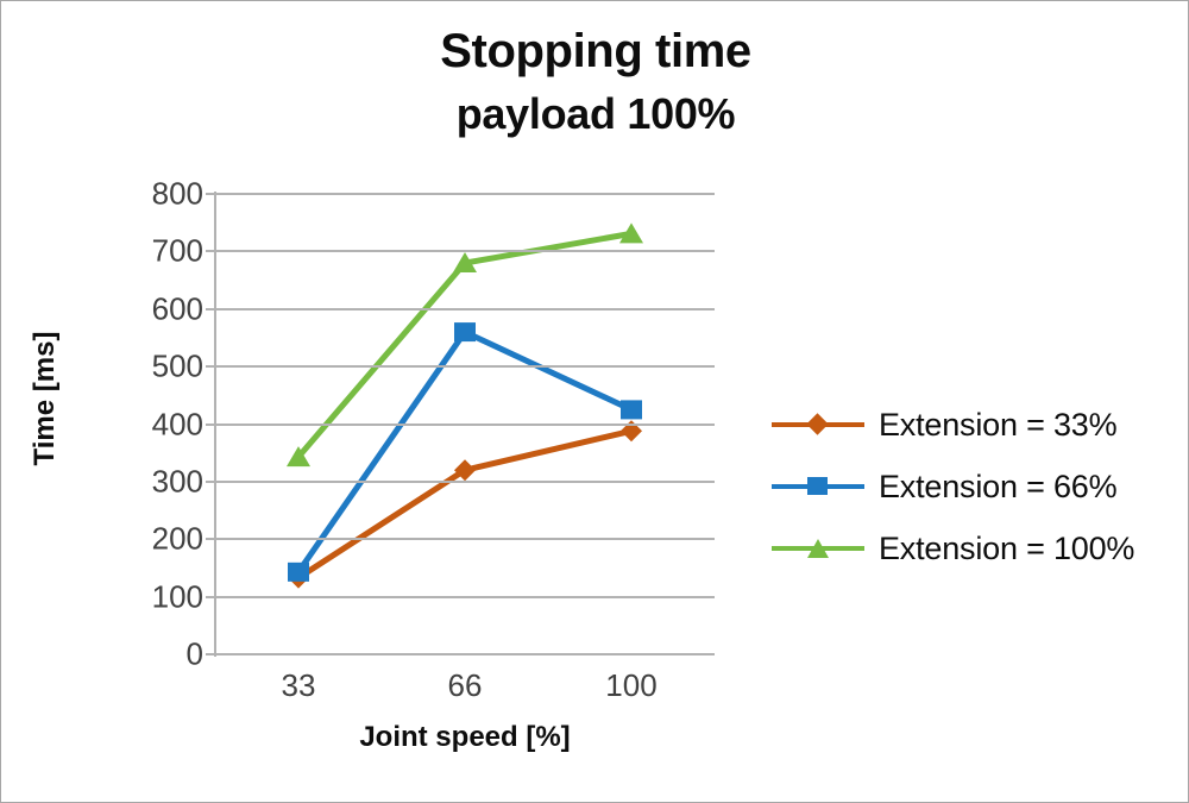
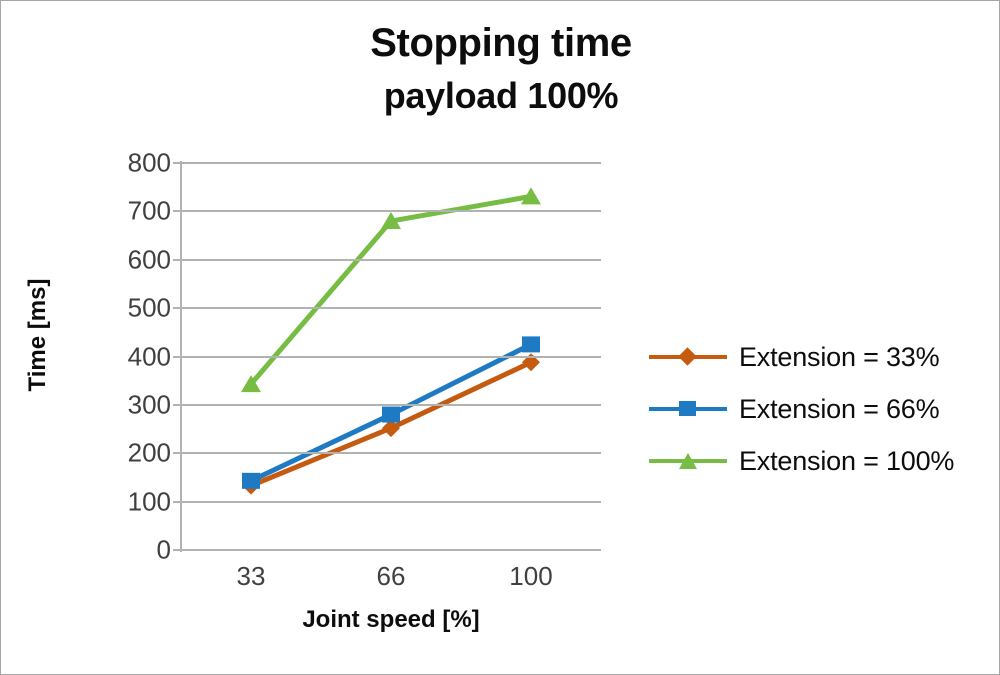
Extension = 33%/66: 320 -> 250
Extension = 66%/66: 560 -> 280
